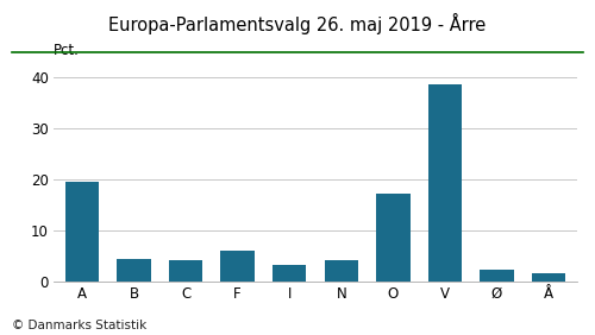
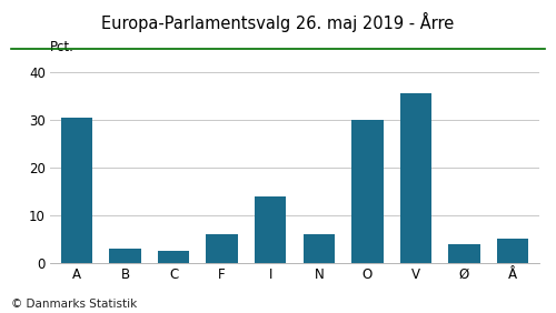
A: 19.5 -> 30.5
B: 4.5 -> 3.0
C: 4.2 -> 2.5
I: 3.2 -> 14.0
N: 4.2 -> 6.0
O: 17.2 -> 30.0
V: 38.5 -> 35.5
Ø: 2.2 -> 4.0
Å: 1.5 -> 5.0
